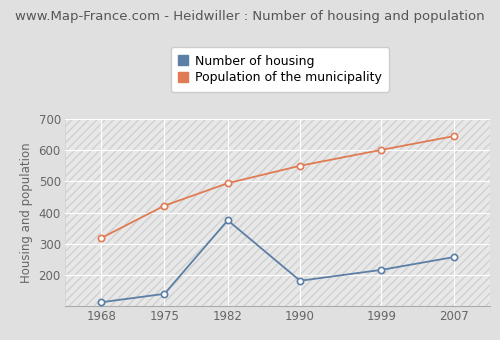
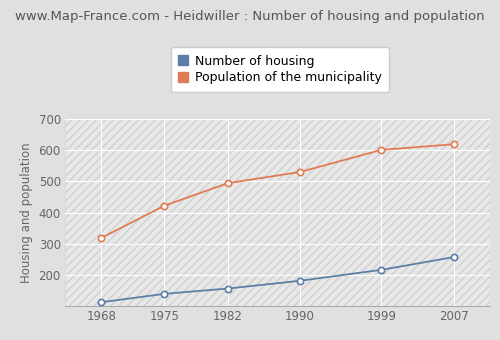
Number of housing/1982: 375 -> 156
Population of the municipality/1990: 550 -> 530
Population of the municipality/2007: 645 -> 619
